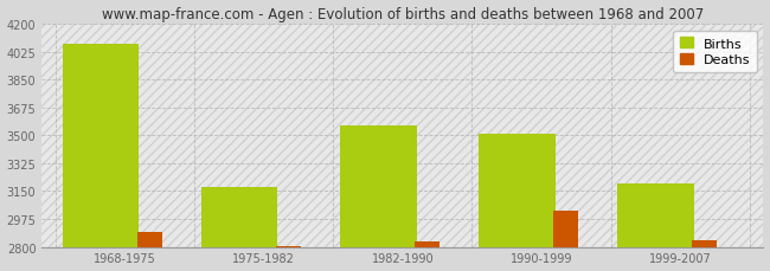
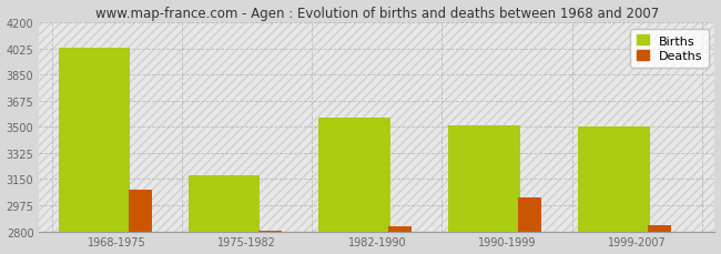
Births/1968-1975: 4080 -> 4030
Deaths/1968-1975: 2900 -> 3080
Births/1999-2007: 3200 -> 3500
